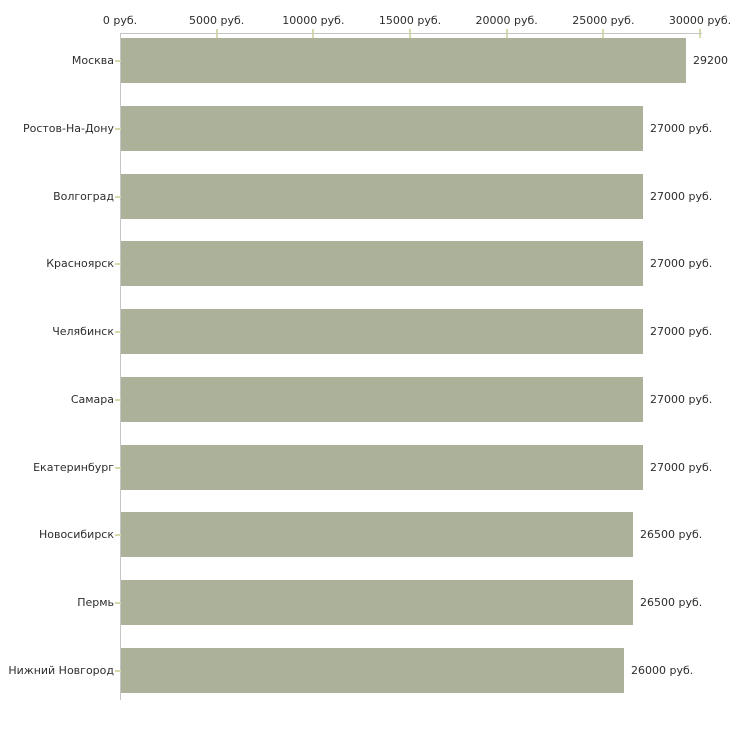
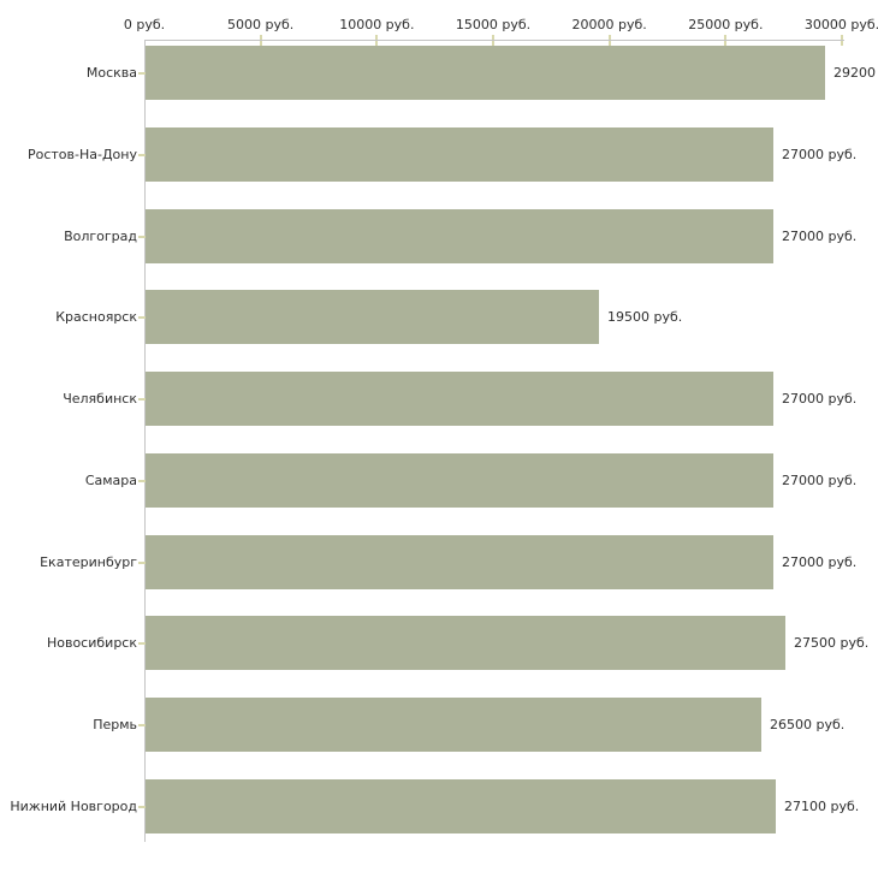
Красноярск: 27000 -> 19500
Новосибирск: 26500 -> 27500
Нижний Новгород: 26000 -> 27100
